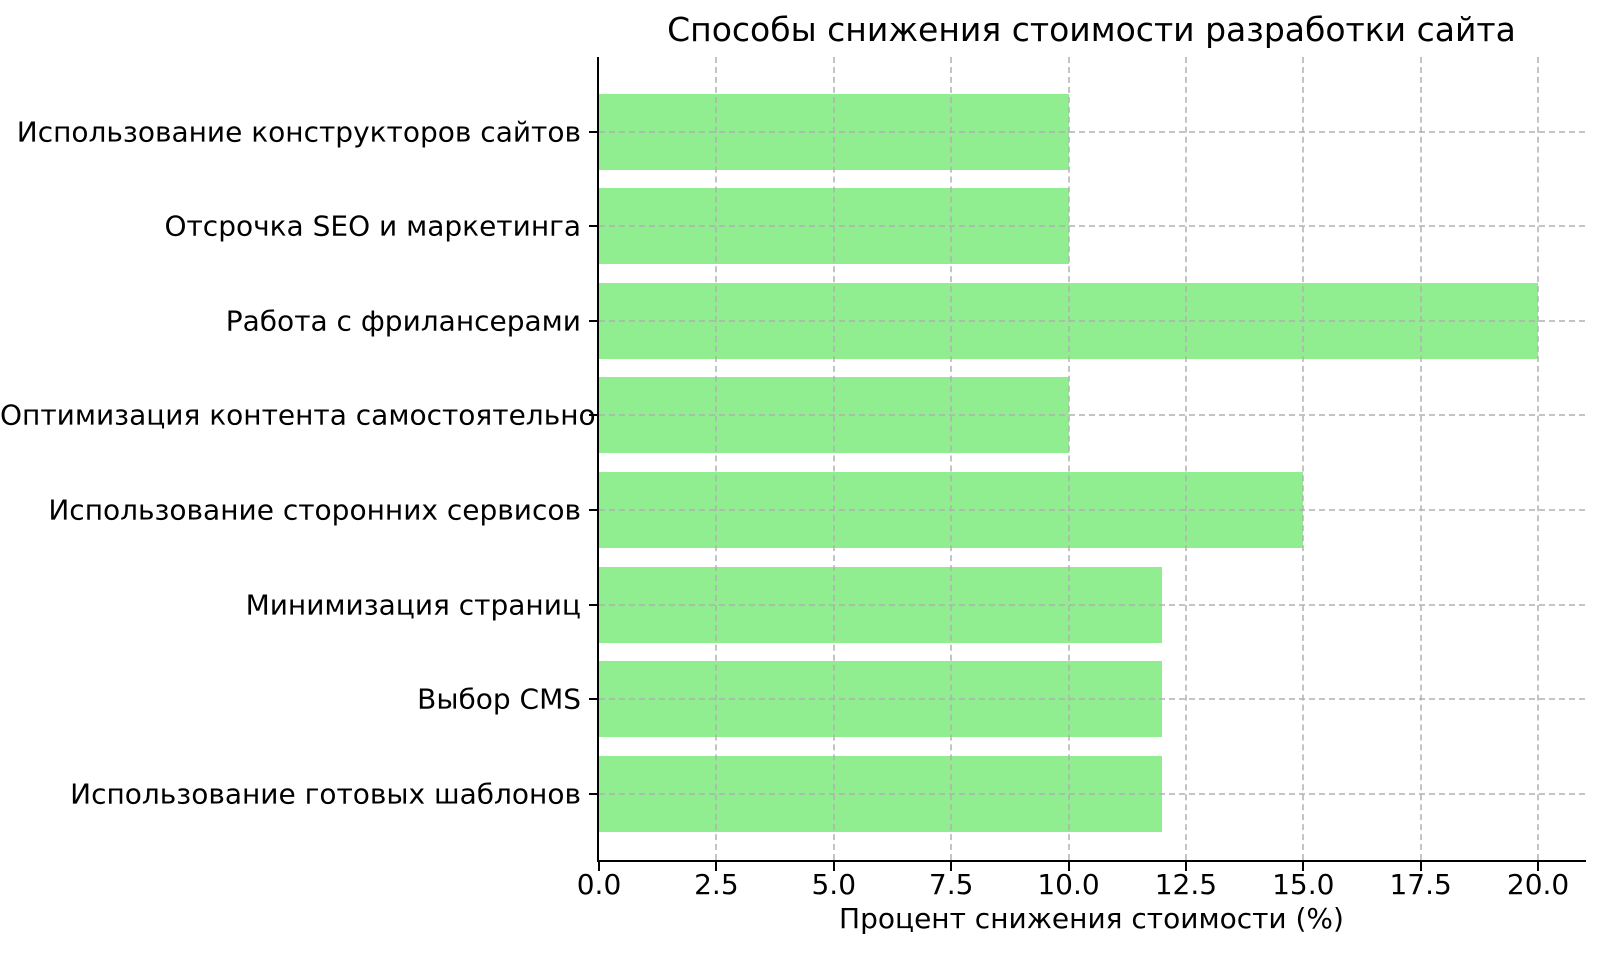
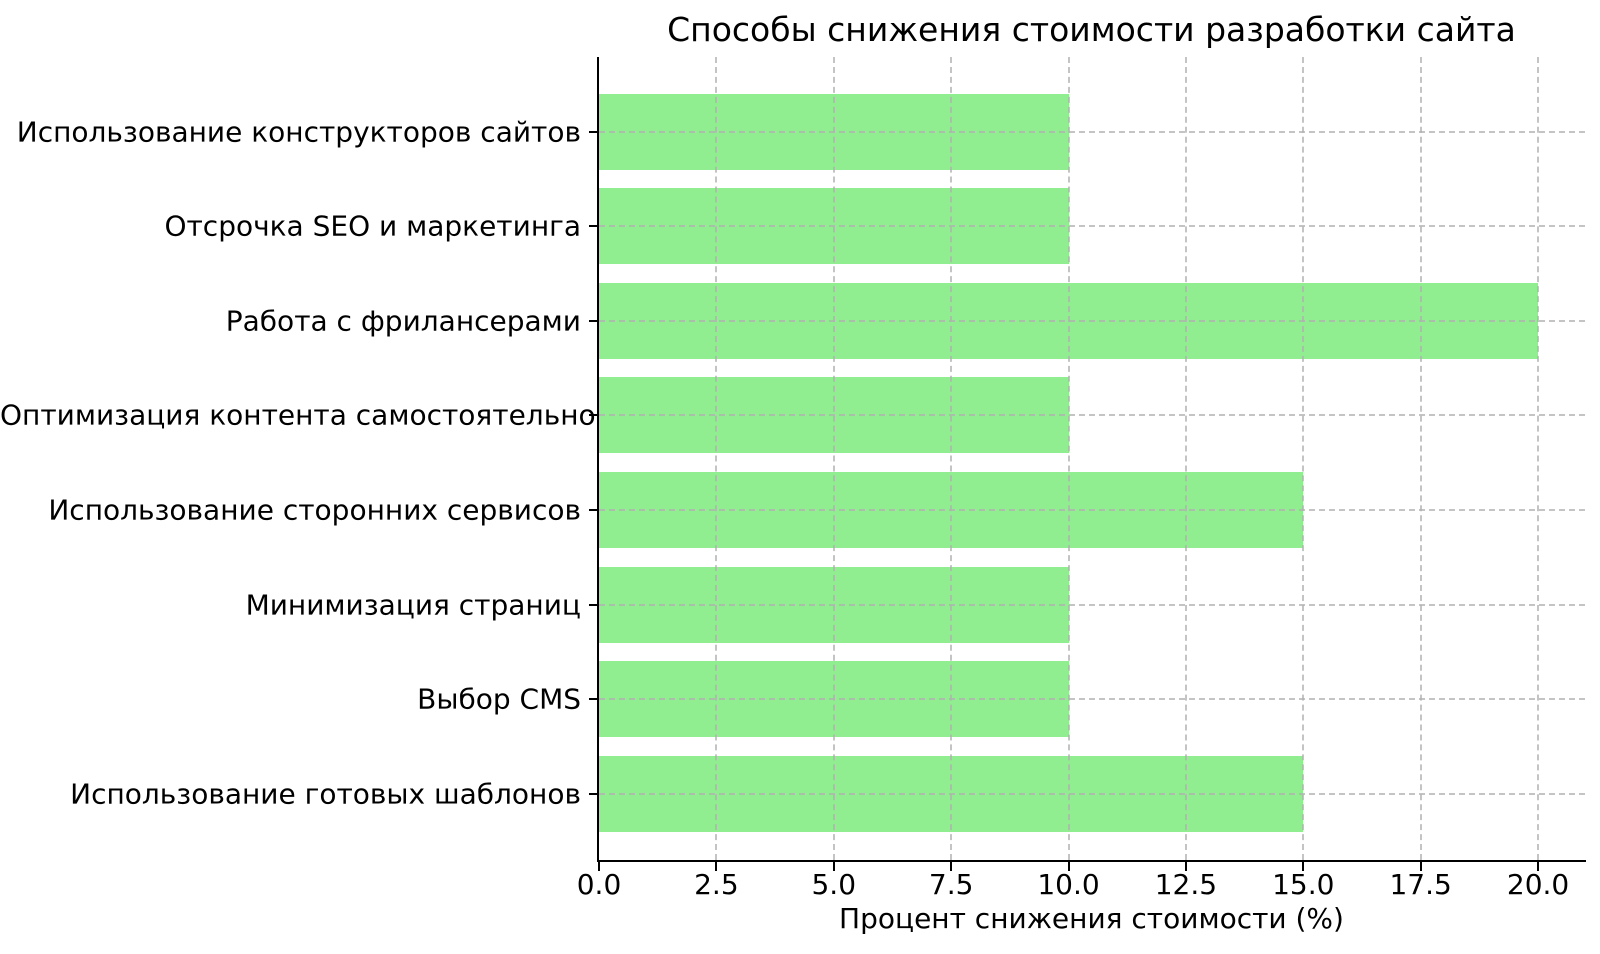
Минимизация страниц: 12 -> 10
Выбор CMS: 12 -> 10
Использование готовых шаблонов: 12 -> 15
